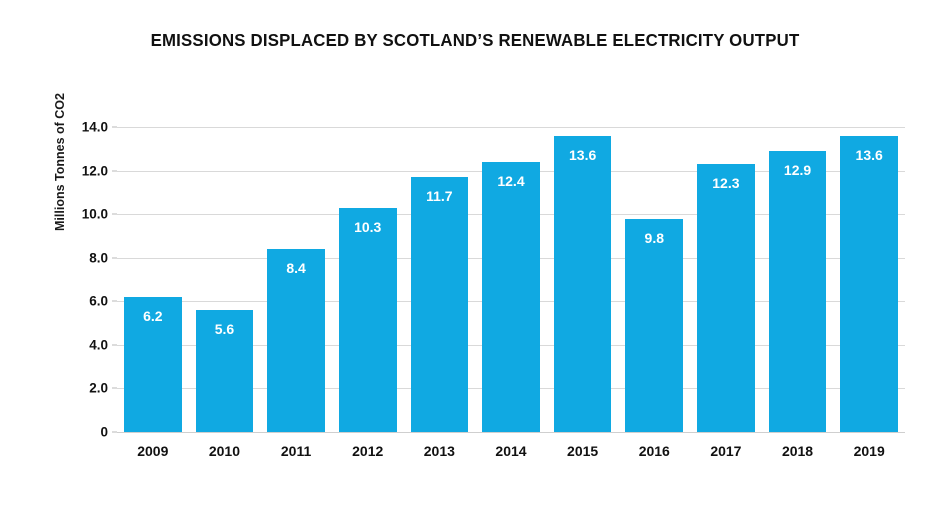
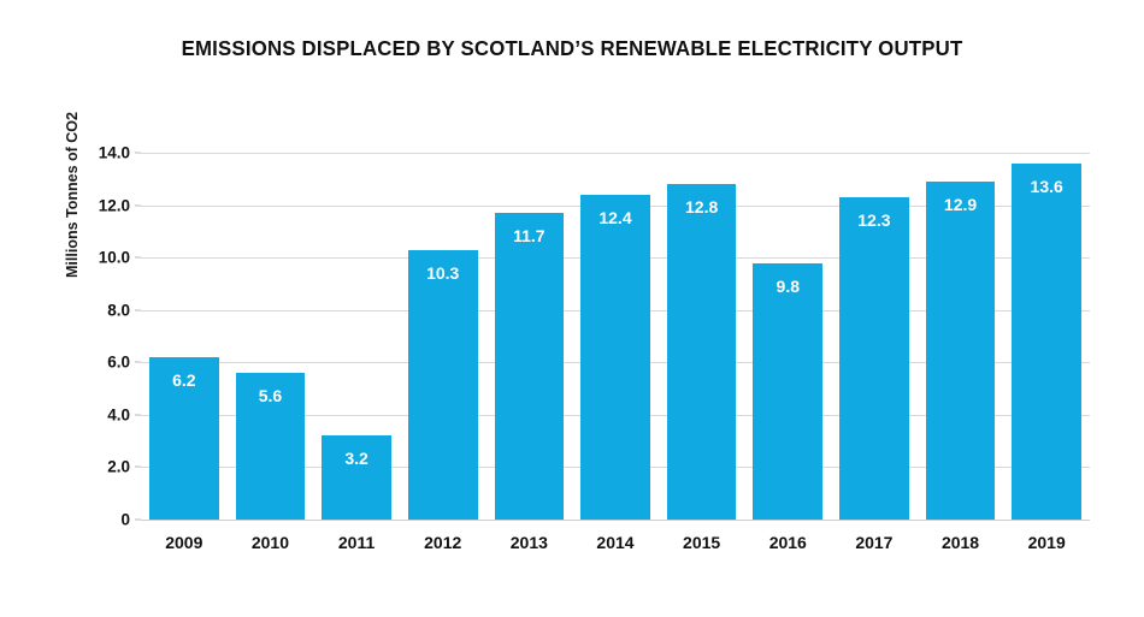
2011: 8.4 -> 3.2
2015: 13.6 -> 12.8
